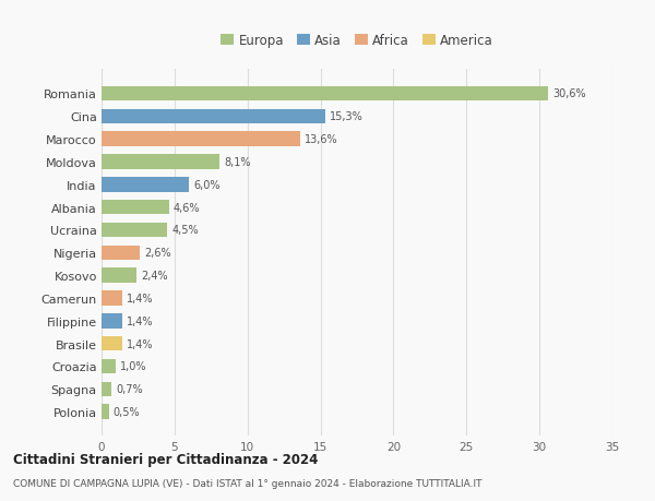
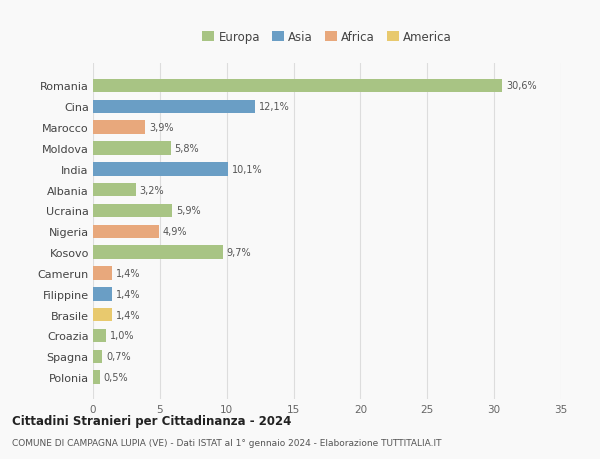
Cina: 15,3% -> 12,1%
Marocco: 13,6% -> 3,9%
Moldova: 8,1% -> 5,8%
India: 6,0% -> 10,1%
Albania: 4,6% -> 3,2%
Ucraina: 4,5% -> 5,9%
Nigeria: 2,6% -> 4,9%
Kosovo: 2,4% -> 9,7%
